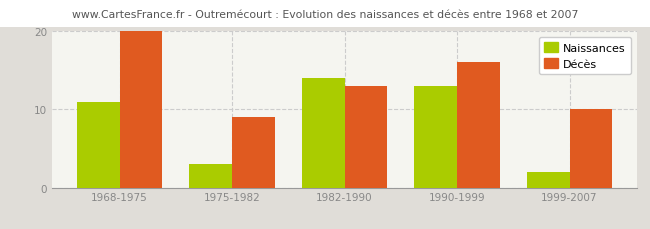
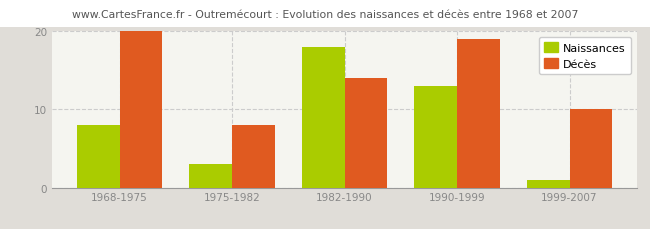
Naissances/1968-1975: 11 -> 8
Décès/1975-1982: 9 -> 8
Naissances/1982-1990: 14 -> 18
Décès/1982-1990: 13 -> 14
Décès/1990-1999: 16 -> 19
Naissances/1999-2007: 2 -> 1
